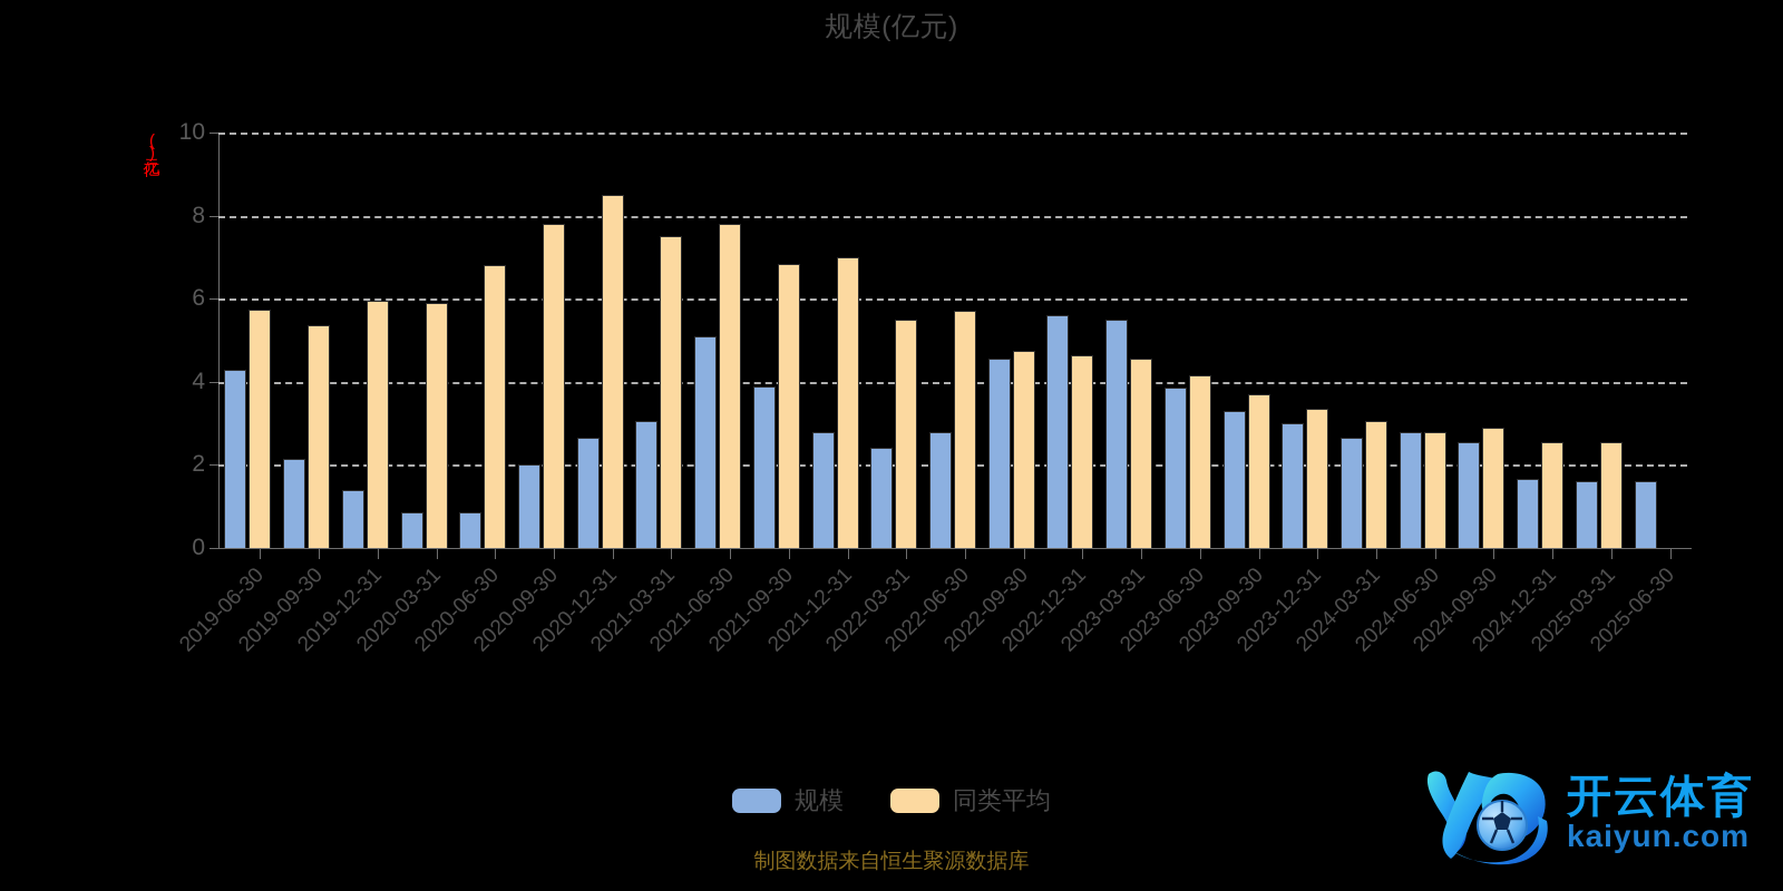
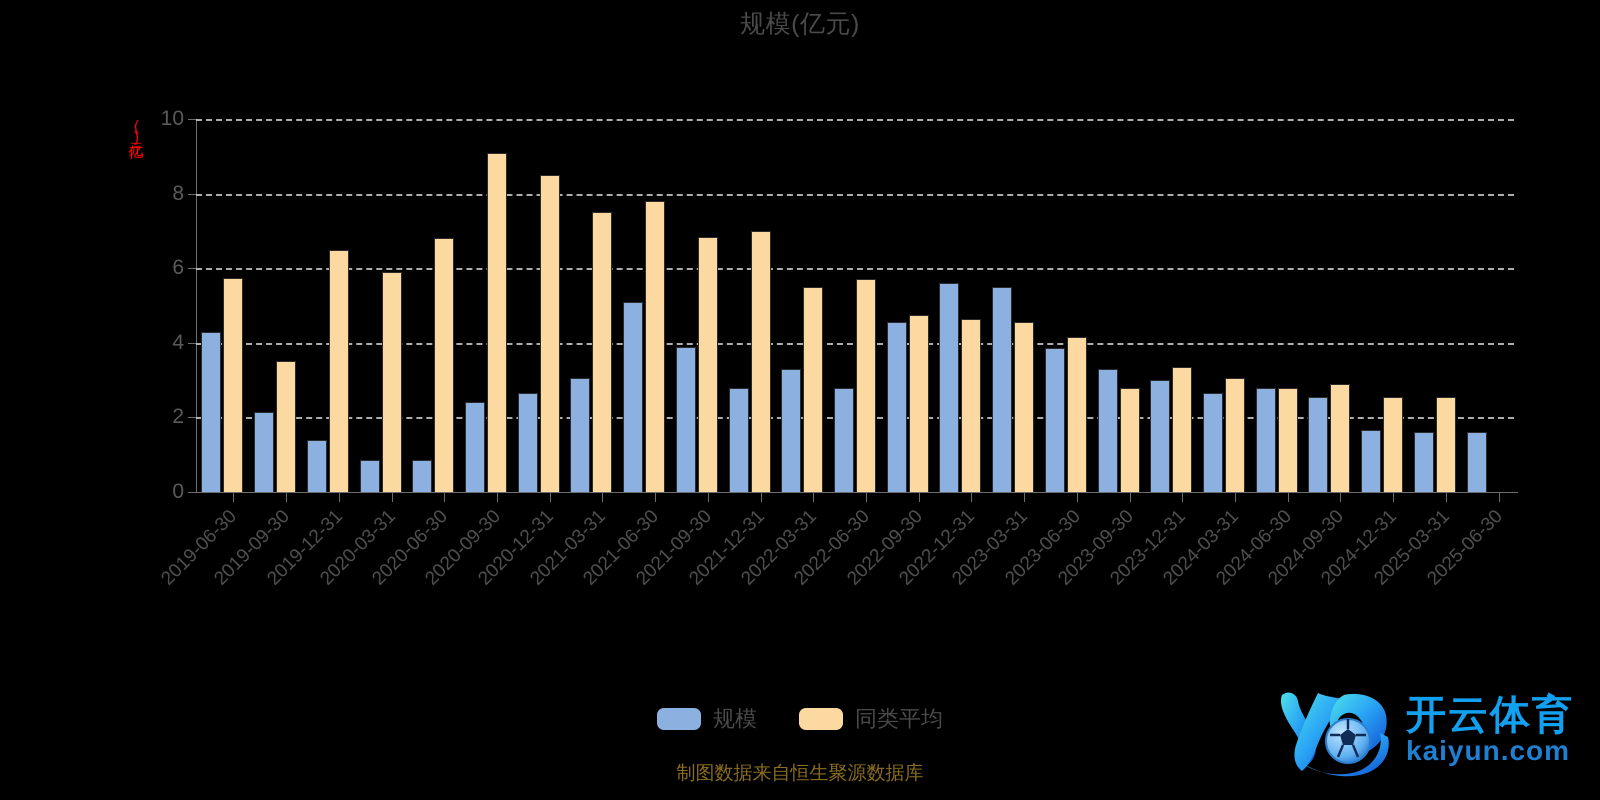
同类平均/2019-09-30: 5.3 -> 3.5
同类平均/2019-12-31: 6.0 -> 6.5
规模/2020-09-30: 2.0 -> 2.4
同类平均/2020-09-30: 7.8 -> 9.1
规模/2022-03-31: 2.4 -> 3.3
同类平均/2023-09-30: 3.7 -> 2.8
